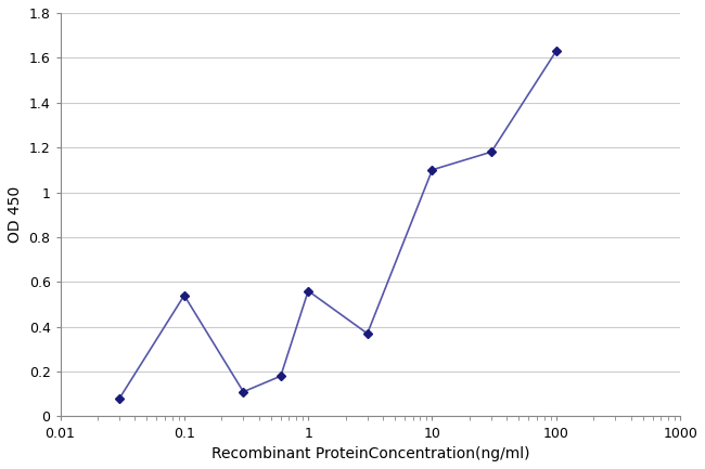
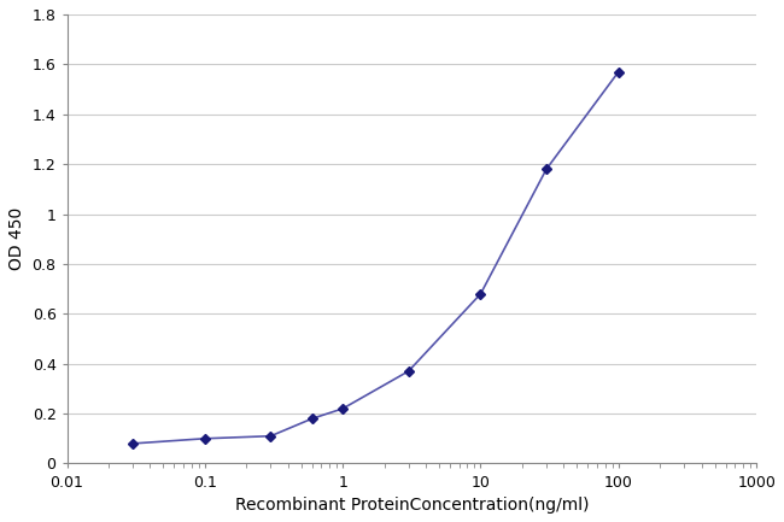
0.1: 0.54 -> 0.10
1: 0.56 -> 0.22
10: 1.10 -> 0.68
100: 1.63 -> 1.57
